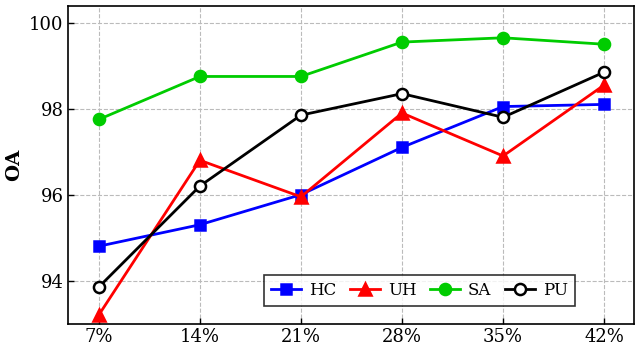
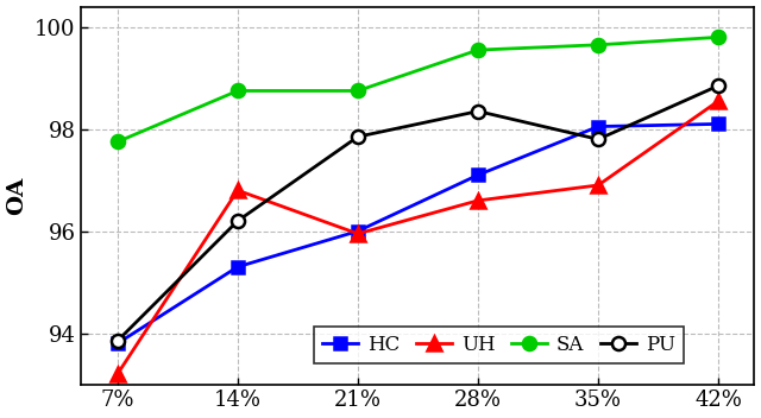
HC/7%: 94.80 -> 93.80
UH/28%: 97.90 -> 96.60
SA/42%: 99.50 -> 99.80
